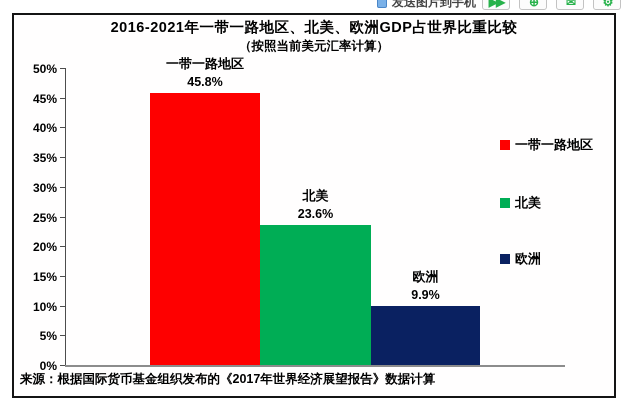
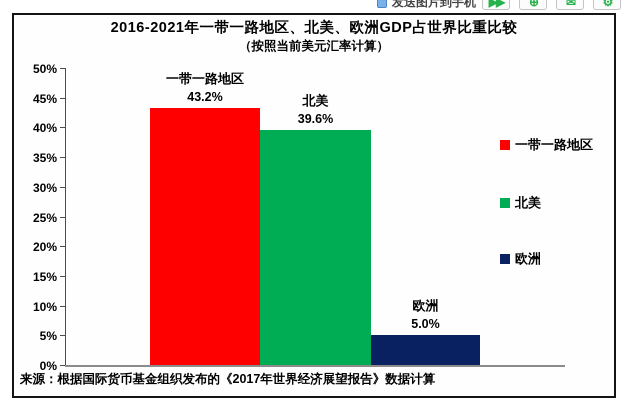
一带一路地区: 45.8% -> 43.2%
北美: 23.6% -> 39.6%
欧洲: 9.9% -> 5.0%
